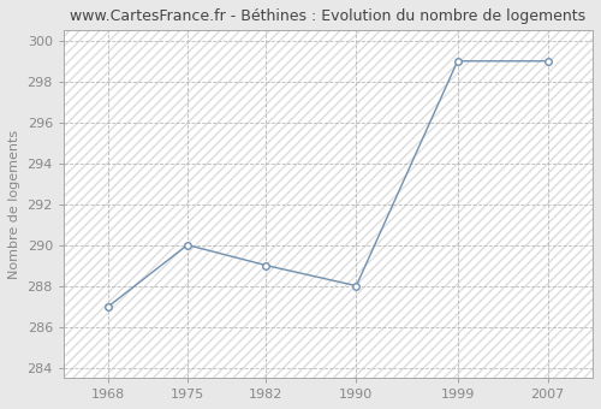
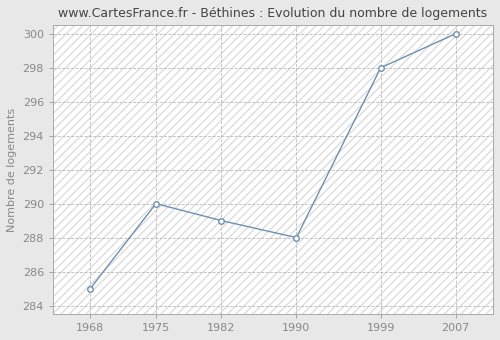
1968: 287 -> 285
1999: 299 -> 298
2007: 299 -> 300
